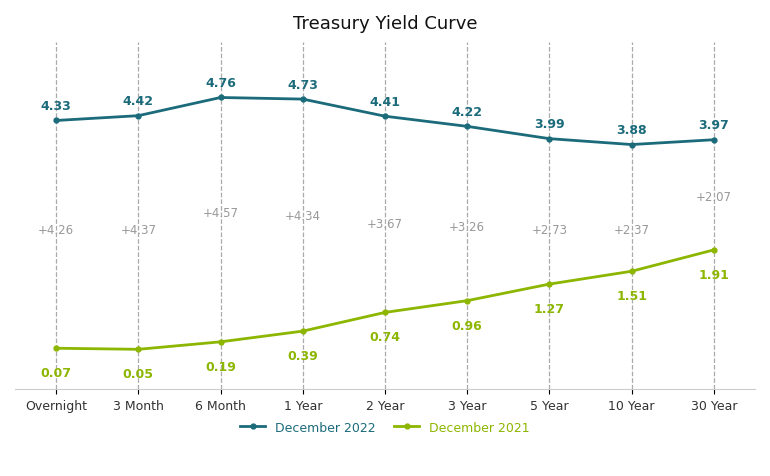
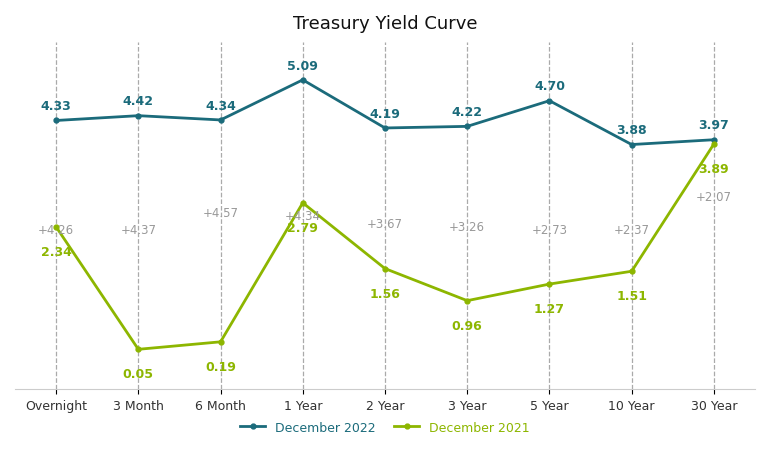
December 2021/Overnight: 0.07 -> 2.34
December 2022/6 Month: 4.76 -> 4.34
December 2022/1 Year: 4.73 -> 5.09
December 2021/1 Year: 0.39 -> 2.79
December 2022/2 Year: 4.41 -> 4.19
December 2021/2 Year: 0.74 -> 1.56
December 2022/5 Year: 3.99 -> 4.70
December 2021/30 Year: 1.91 -> 3.89
